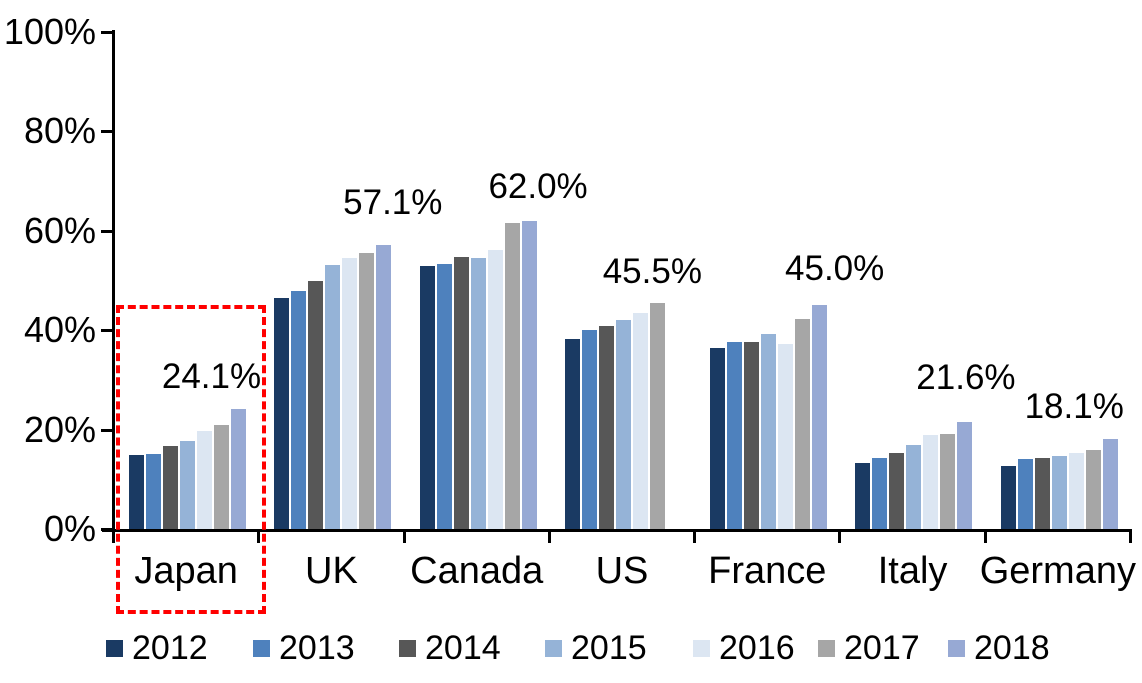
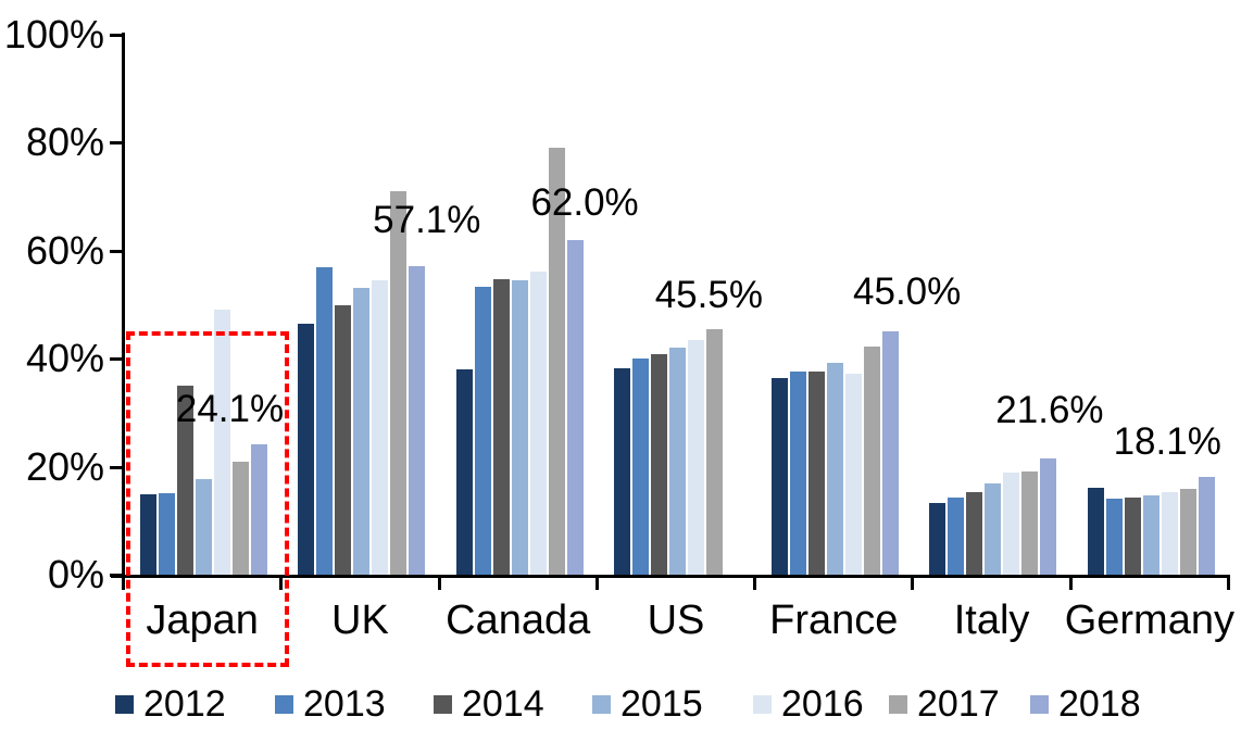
2014/Japan: 17% -> 35%
2016/Japan: 20% -> 49%
2013/UK: 48% -> 57%
2017/UK: 56% -> 71%
2012/Canada: 53% -> 38%
2017/Canada: 62% -> 79%
2012/Germany: 13% -> 16%
